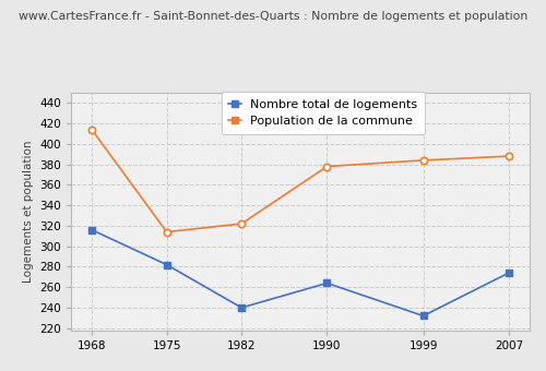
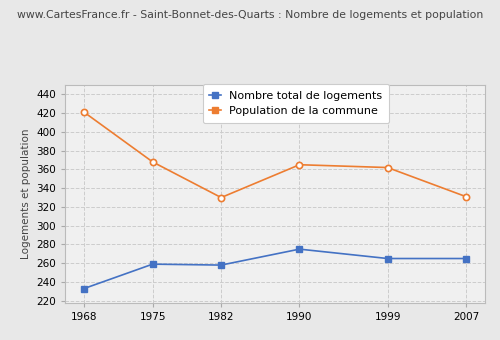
Nombre total de logements/1968: 316 -> 233
Population de la commune/1968: 414 -> 421
Nombre total de logements/1975: 282 -> 259
Population de la commune/1975: 314 -> 368
Nombre total de logements/1982: 240 -> 258
Population de la commune/1982: 322 -> 330
Nombre total de logements/1990: 264 -> 275
Population de la commune/1990: 378 -> 365
Nombre total de logements/1999: 232 -> 265
Population de la commune/1999: 384 -> 362
Nombre total de logements/2007: 274 -> 265
Population de la commune/2007: 388 -> 331
